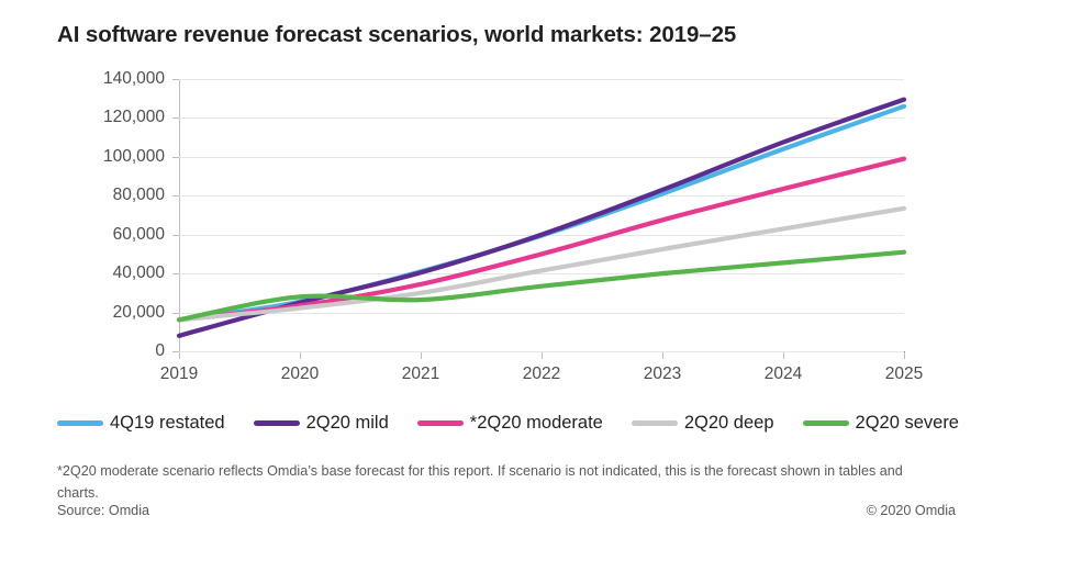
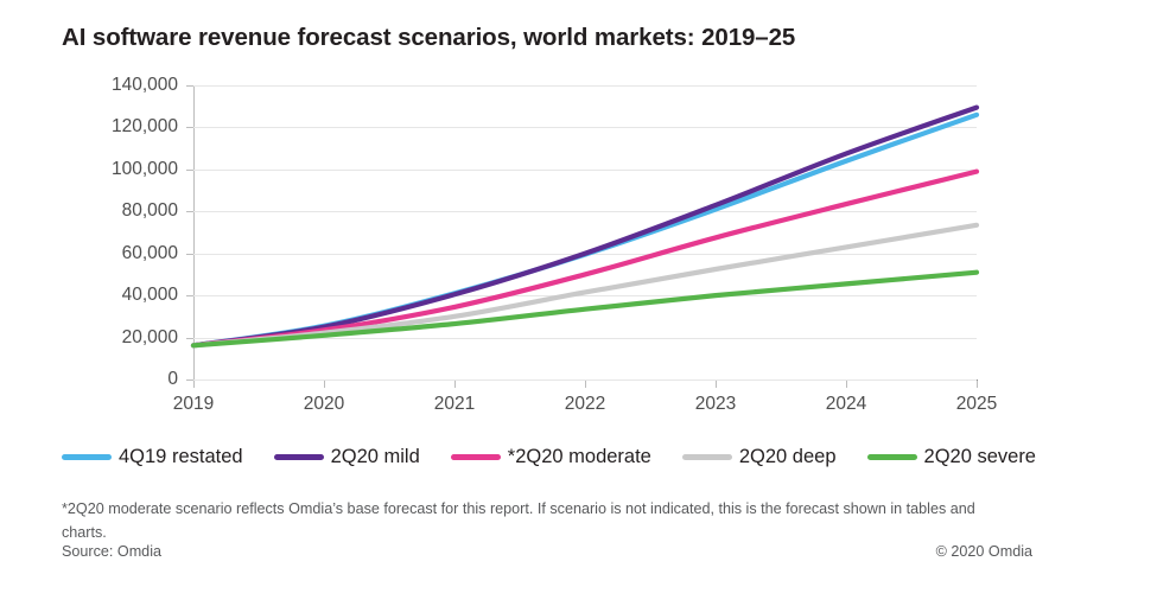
2Q20 mild/2019: 8000 -> 16000
2Q20 severe/2020: 28000 -> 21000
